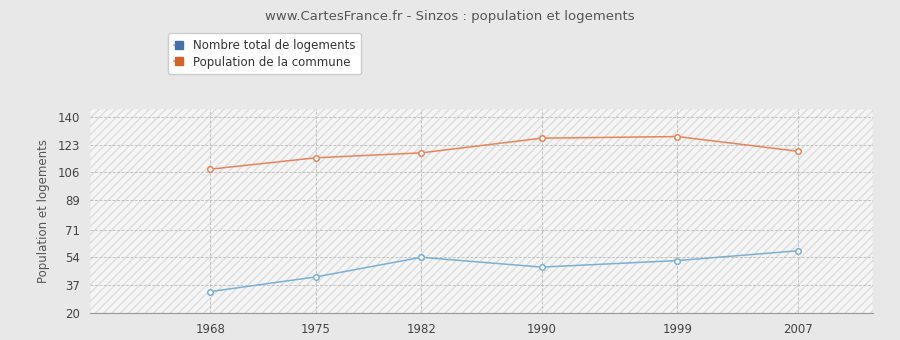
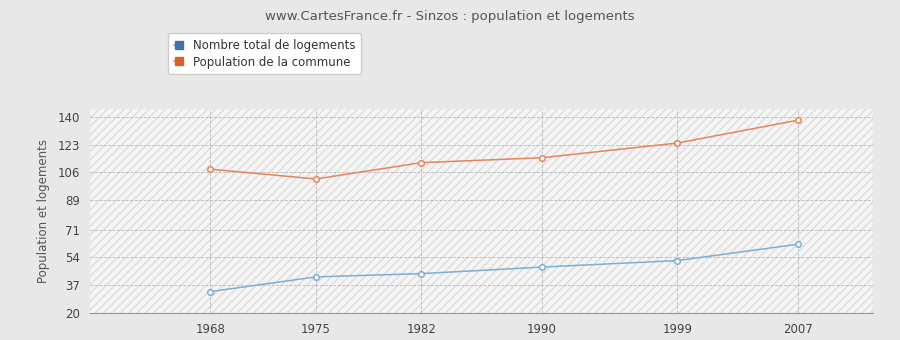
Population de la commune/1975: 115 -> 102
Nombre total de logements/1982: 54 -> 44
Population de la commune/1982: 118 -> 112
Population de la commune/1990: 127 -> 115
Population de la commune/1999: 128 -> 124
Nombre total de logements/2007: 58 -> 62
Population de la commune/2007: 119 -> 138
